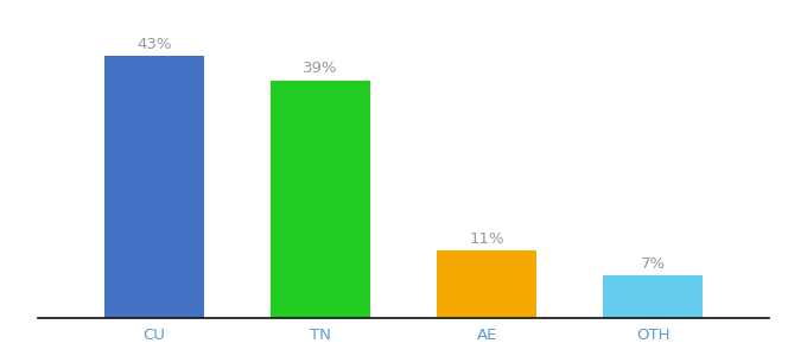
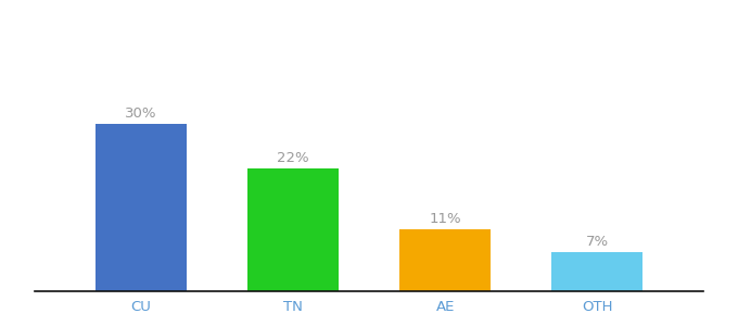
CU: 43% -> 30%
TN: 39% -> 22%
